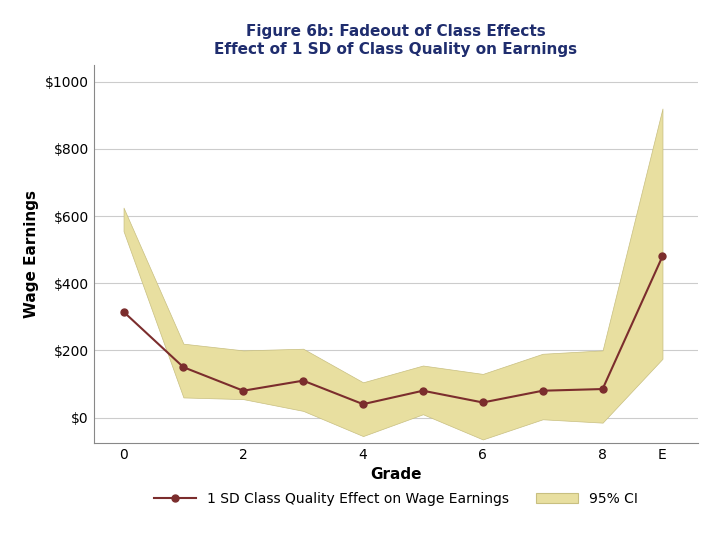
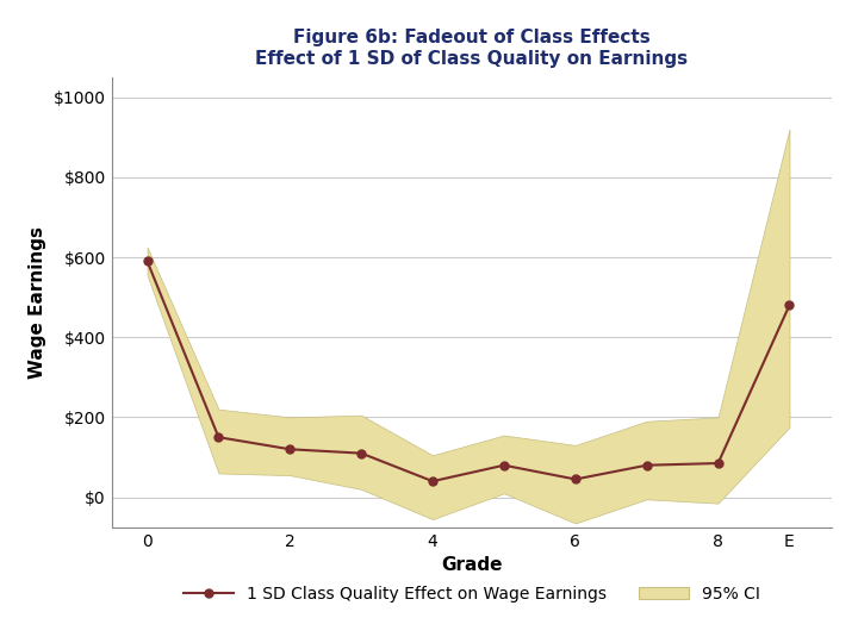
1 SD Class Quality Effect on Wage Earnings/0: $315 -> $590
1 SD Class Quality Effect on Wage Earnings/2: $80 -> $120
